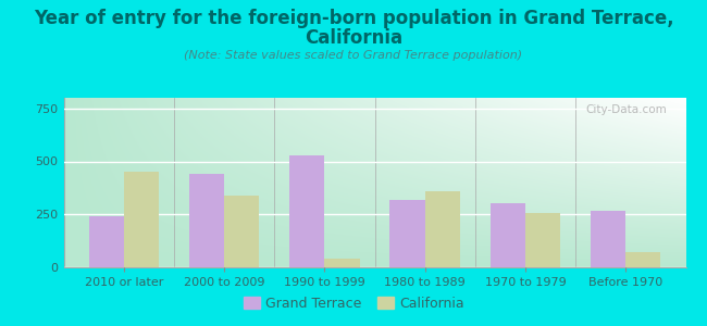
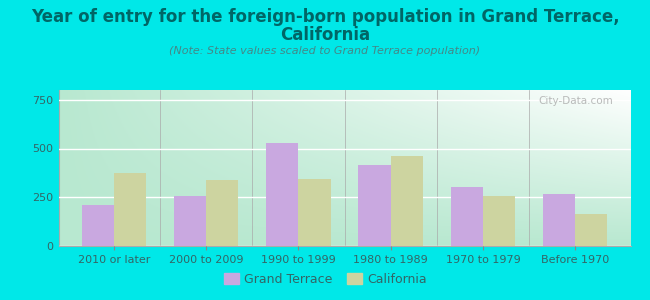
Grand Terrace/2010 or later: 240 -> 210
California/2010 or later: 450 -> 380
Grand Terrace/2000 to 2009: 440 -> 260
California/1990 to 1999: 40 -> 340
Grand Terrace/1980 to 1989: 320 -> 420
California/1980 to 1989: 360 -> 460
California/Before 1970: 70 -> 160
